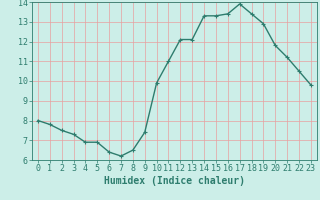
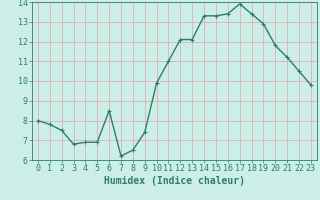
3: 7.3 -> 6.8
6: 6.4 -> 8.5
